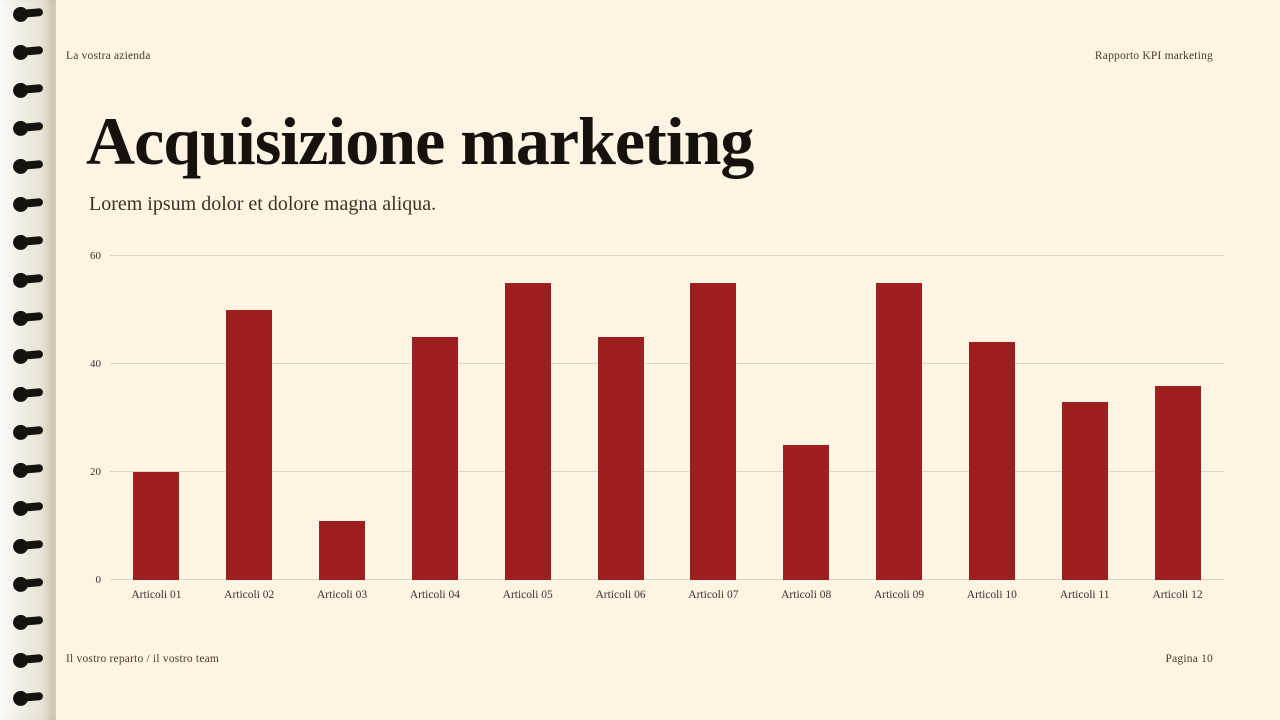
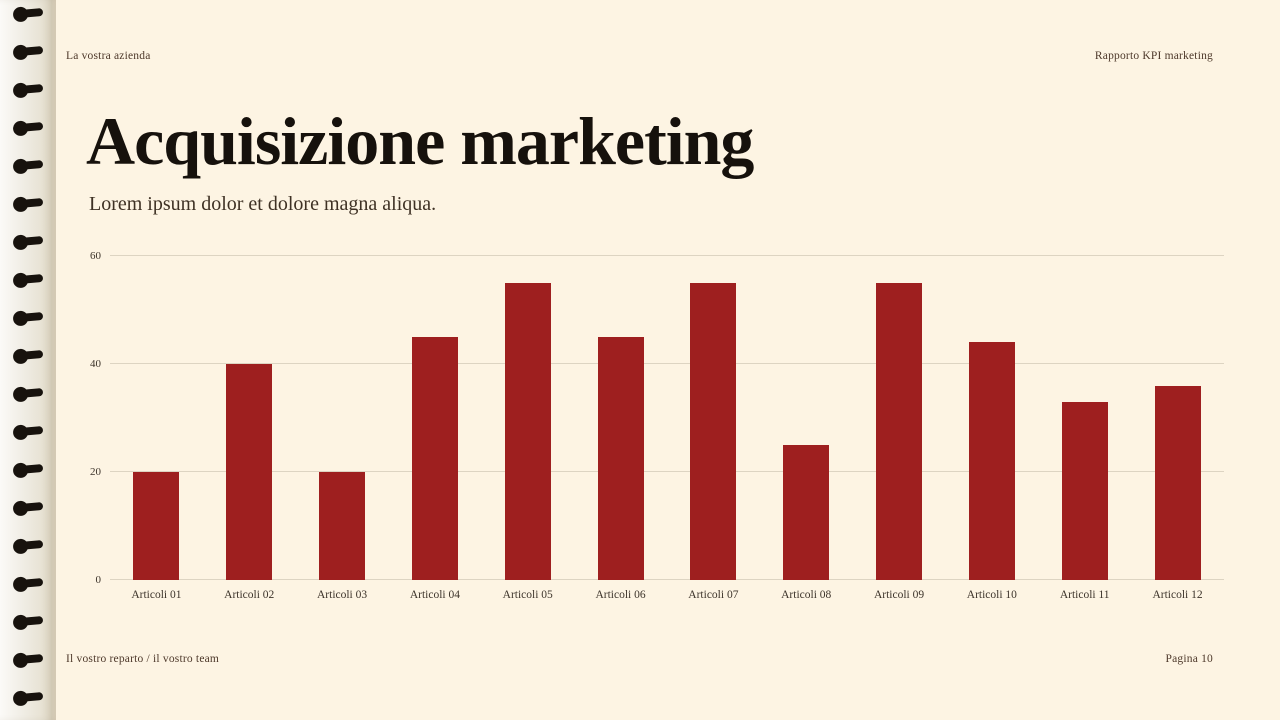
Articoli 02: 50 -> 40
Articoli 03: 11 -> 20
